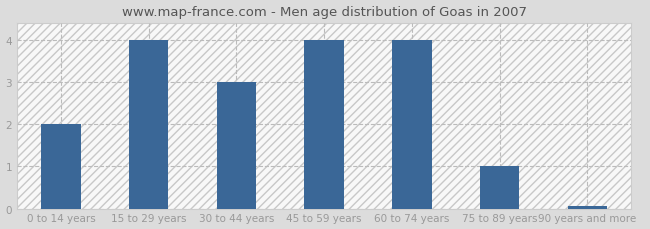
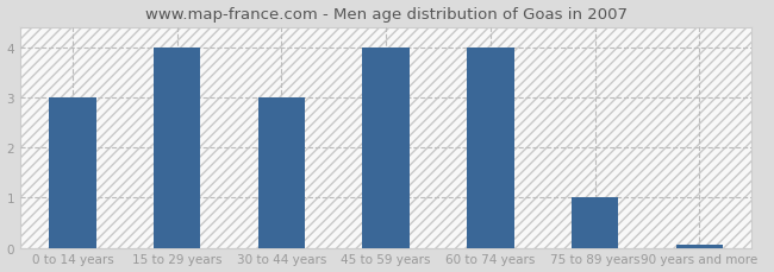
0 to 14 years: 2.00 -> 3.00
